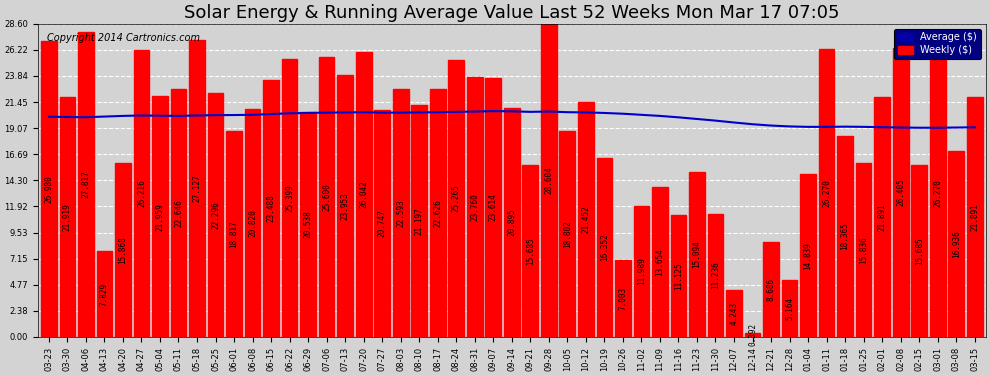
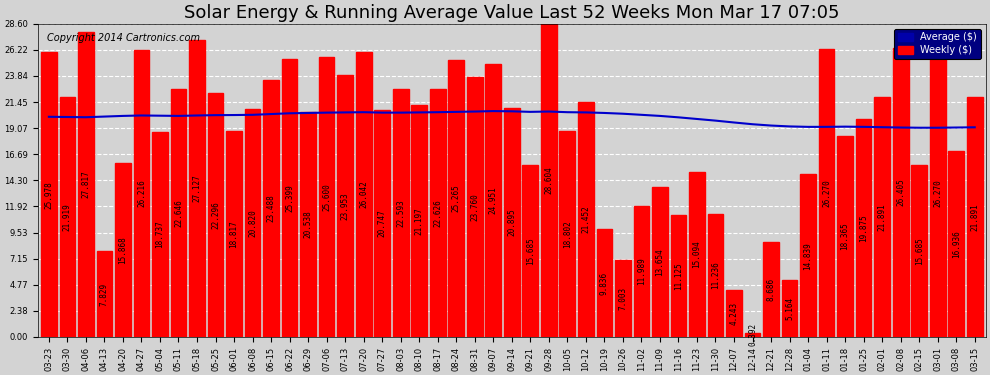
Weekly ($)/03-23: 26.980 -> 25.978
Weekly ($)/05-04: 21.959 -> 18.737
Weekly ($)/09-07: 23.614 -> 24.951
Weekly ($)/10-19: 16.352 -> 9.836
Weekly ($)/01-25: 15.836 -> 19.875
